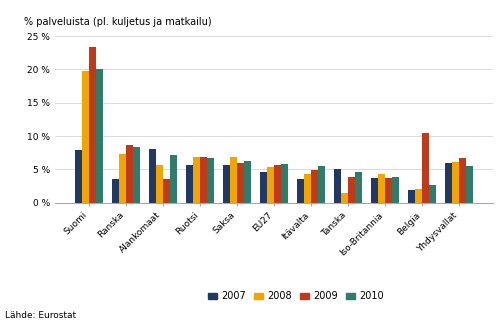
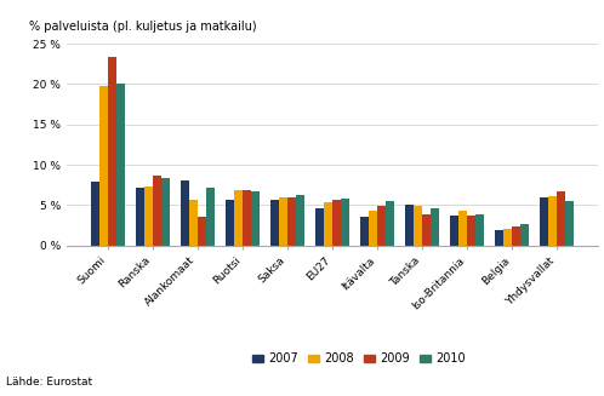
2007/Ranska: 3.6 % -> 7.1 %
2008/Saksa: 6.8 % -> 5.9 %
2008/Tanska: 1.4 % -> 4.9 %
2009/Belgia: 10.4 % -> 2.4 %
